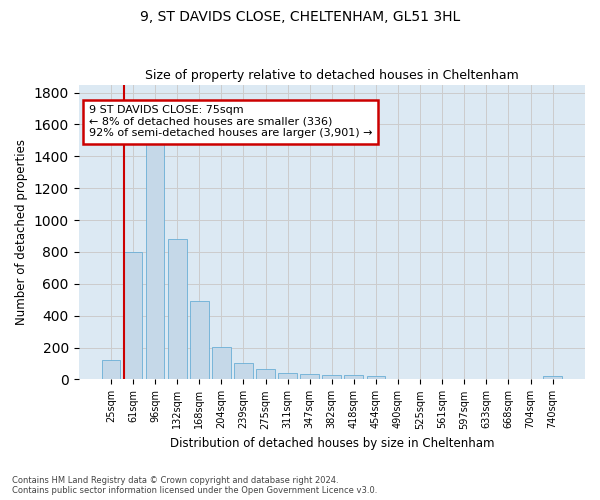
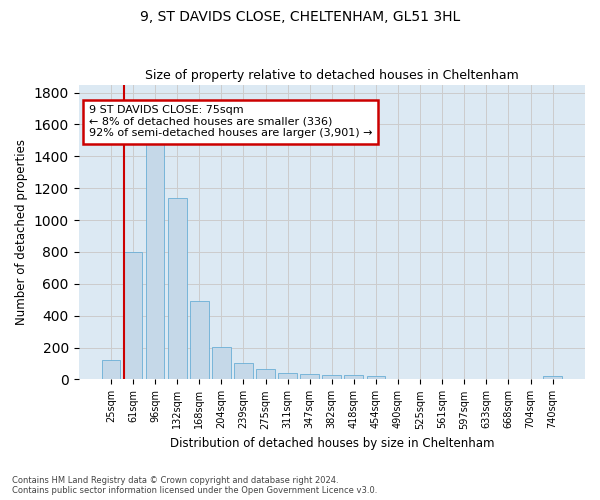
132sqm: 880 -> 1140
